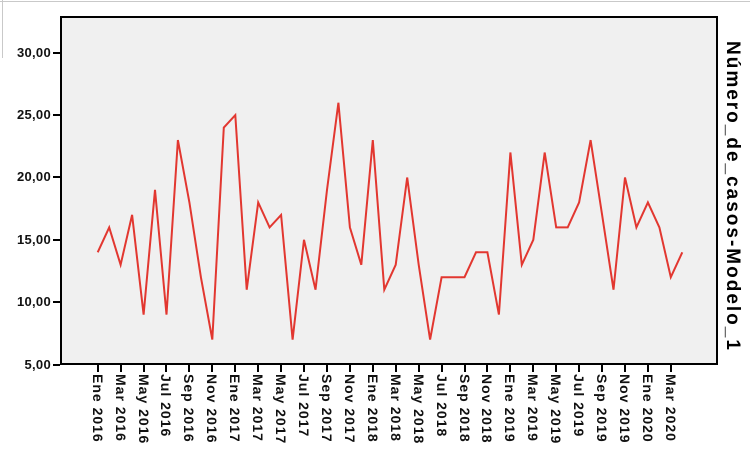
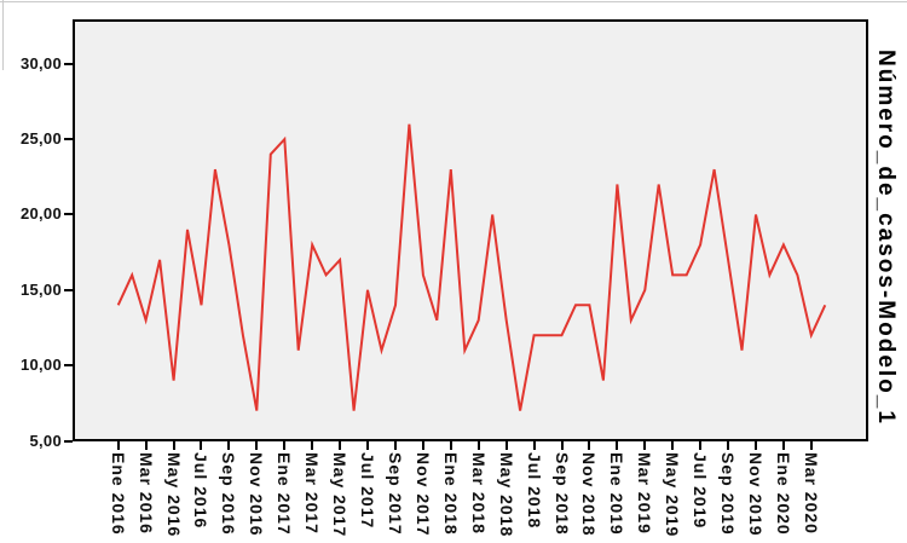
Jul 2016: 9 -> 14
Sep 2017: 19 -> 14
